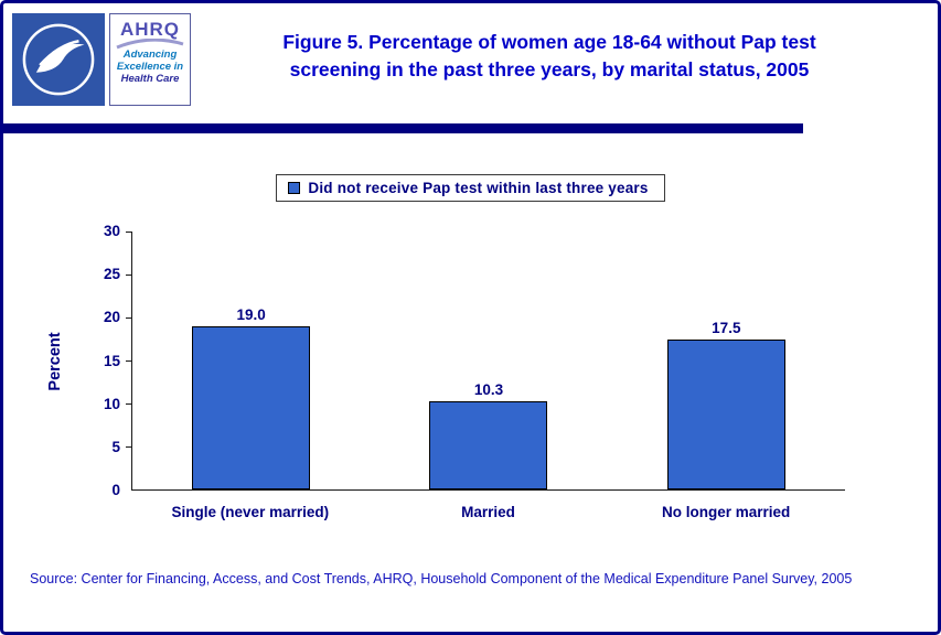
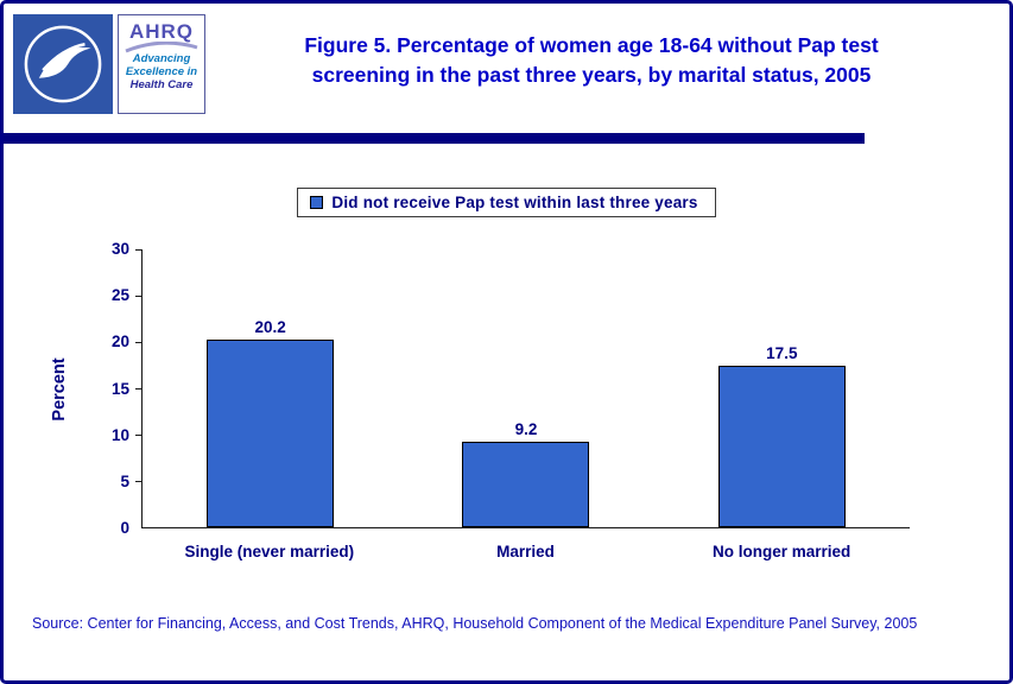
Single (never married): 19.0 -> 20.2
Married: 10.3 -> 9.2
